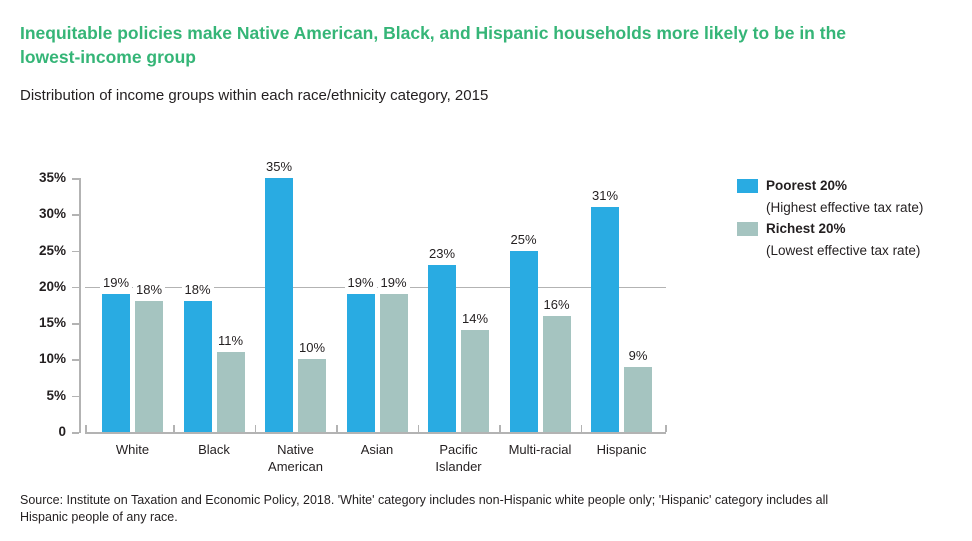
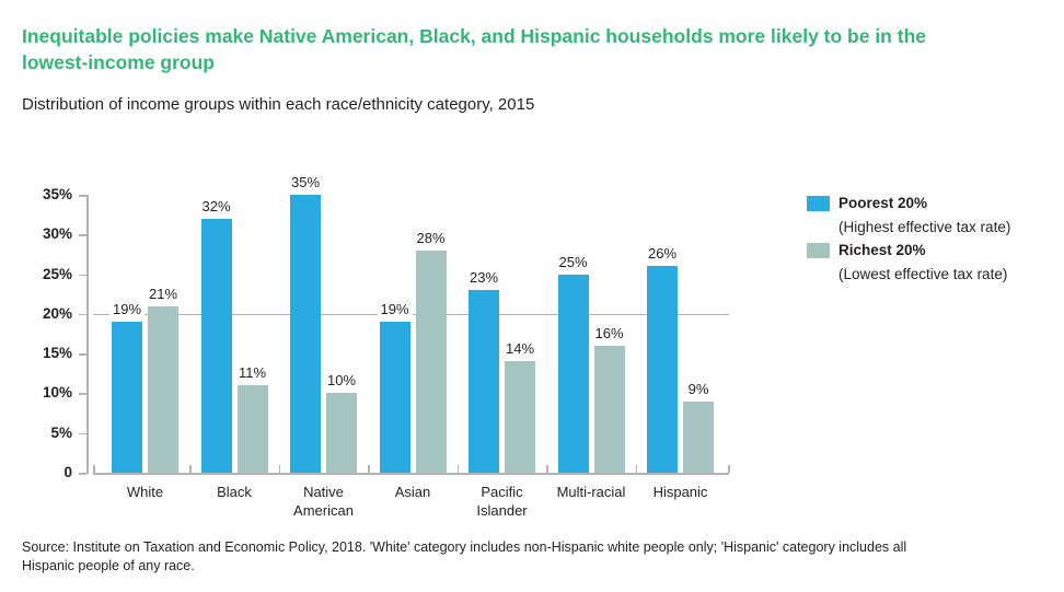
Richest 20%/White: 18% -> 21%
Poorest 20%/Black: 18% -> 32%
Richest 20%/Asian: 19% -> 28%
Poorest 20%/Hispanic: 31% -> 26%
